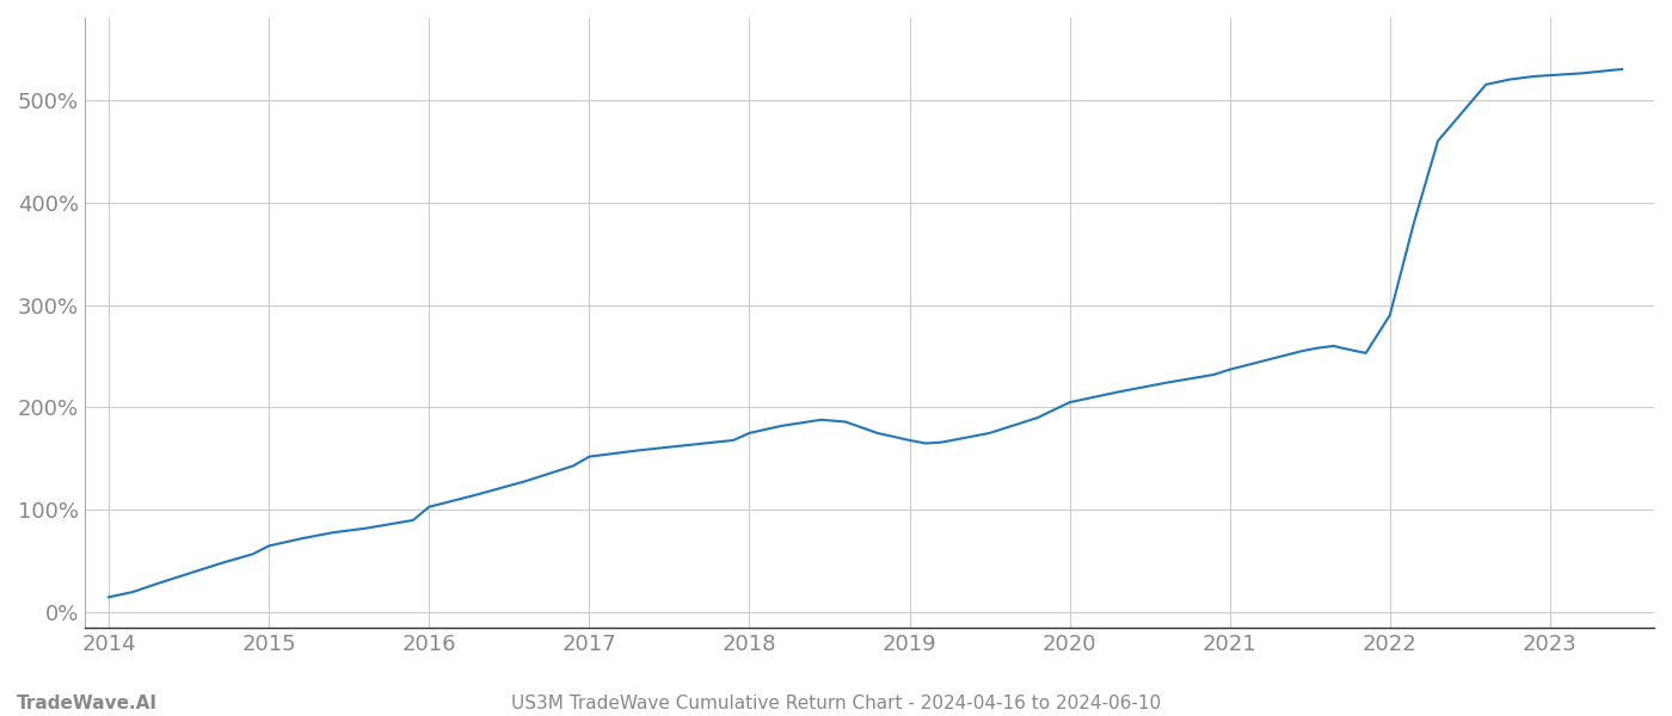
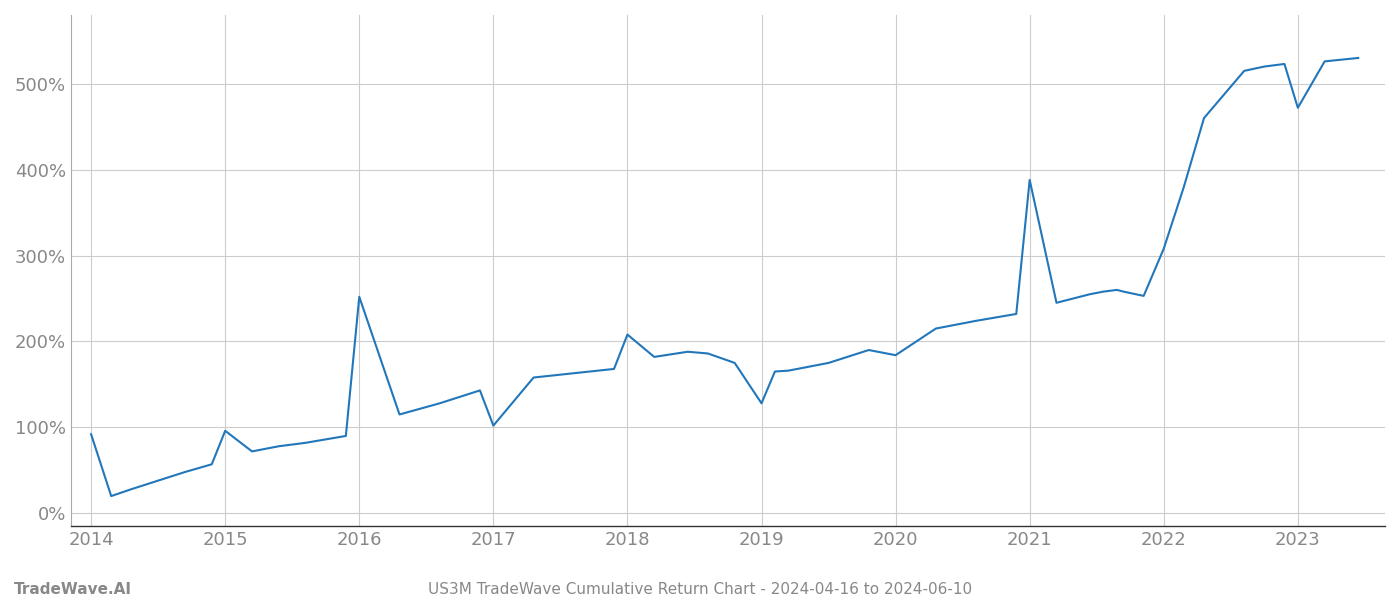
2014: 15% -> 92%
2015: 65% -> 96%
2016: 103% -> 252%
2017: 152% -> 102%
2018: 175% -> 208%
2019: 168% -> 128%
2020: 205% -> 184%
2021: 237% -> 388%
2022: 290% -> 308%
2023: 524% -> 472%
